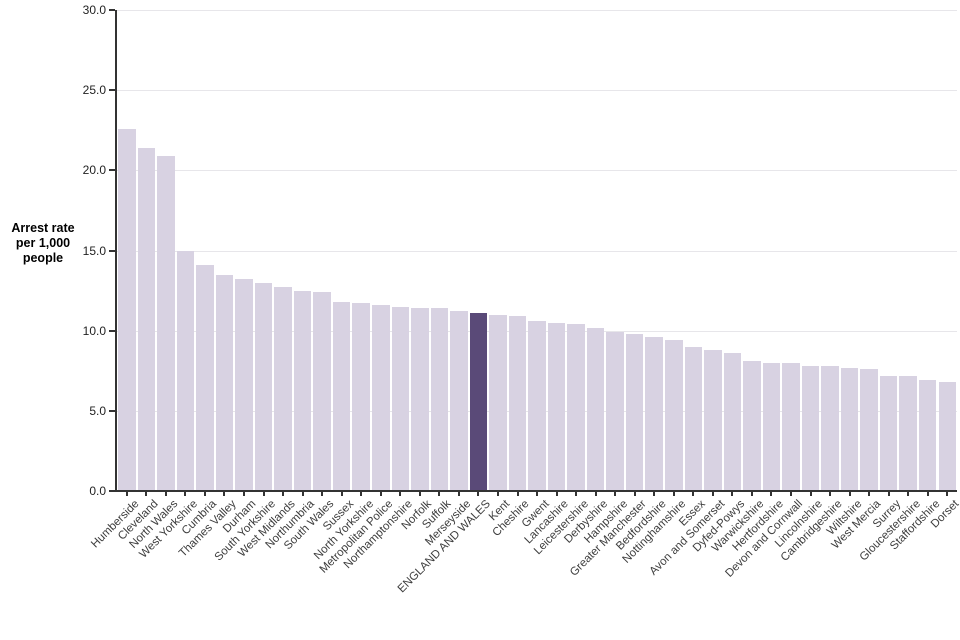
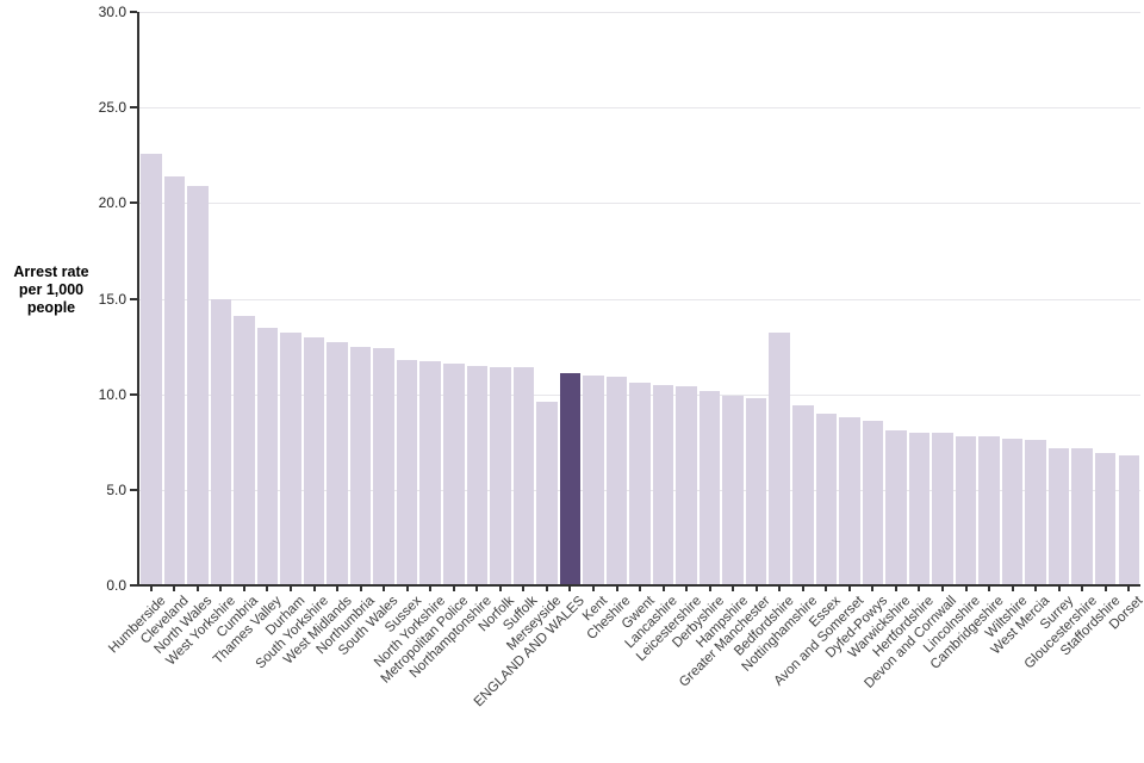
Merseyside: 11.2 -> 9.6
Bedfordshire: 9.6 -> 13.2
